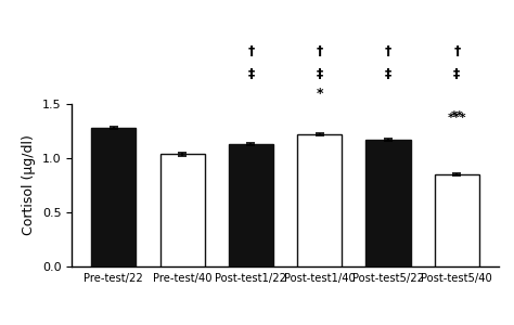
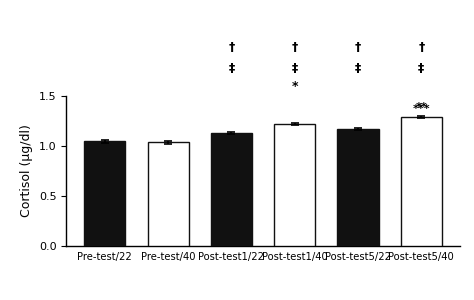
Pre-test/22: 1.28 -> 1.05
Post-test5/40: 0.85 -> 1.29
